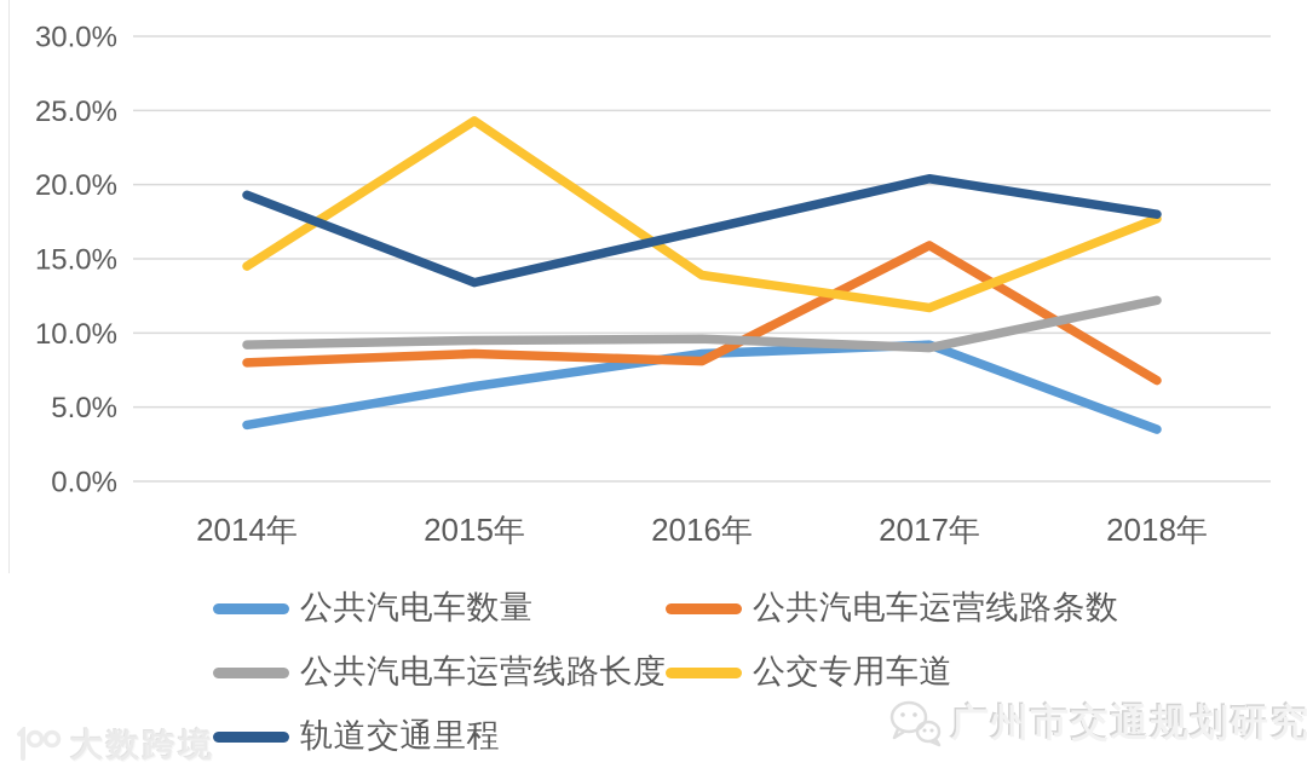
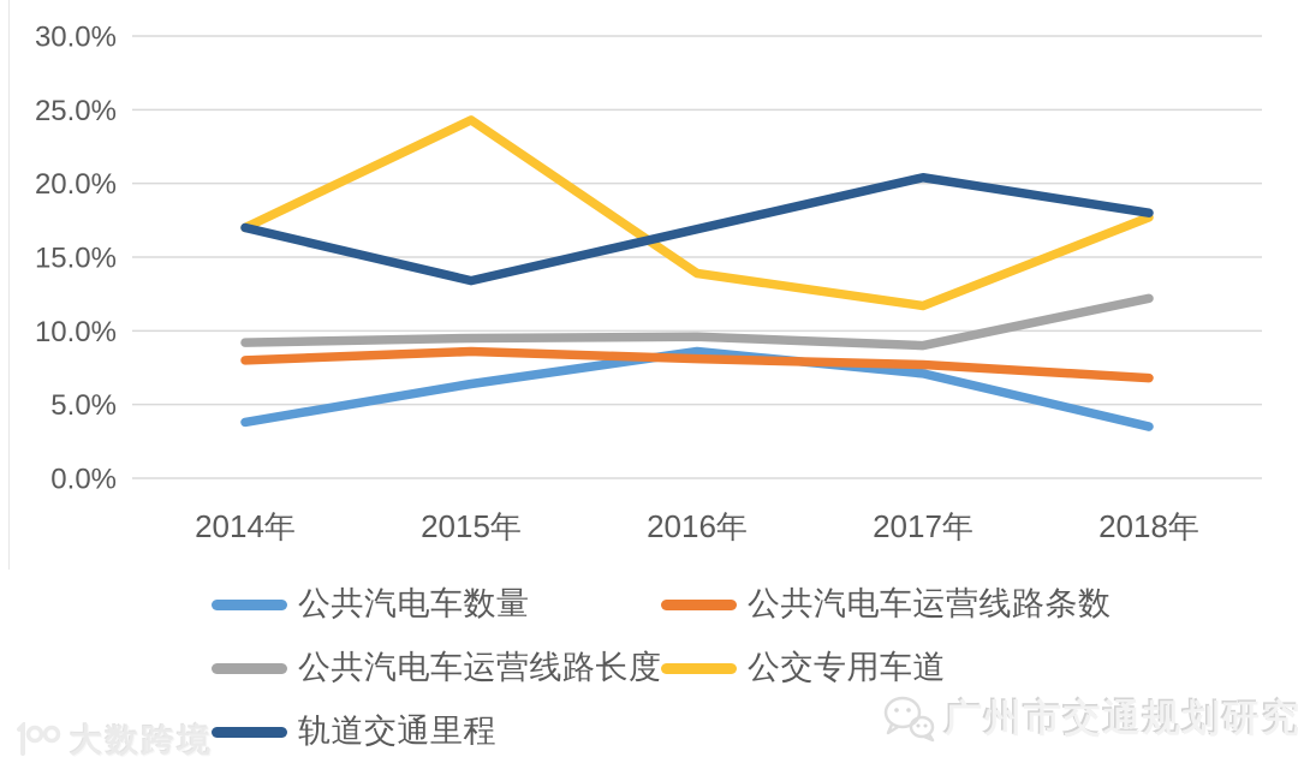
公交专用车道/2014年: 14.5% -> 17.0%
轨道交通里程/2014年: 19.3% -> 17.0%
公共汽电车数量/2017年: 9.2% -> 7.1%
公共汽电车运营线路条数/2017年: 15.9% -> 7.7%
